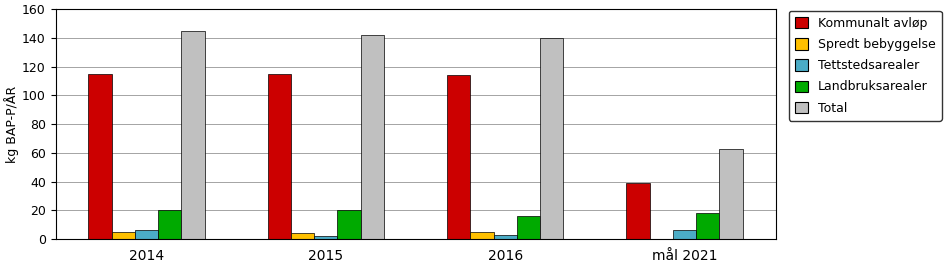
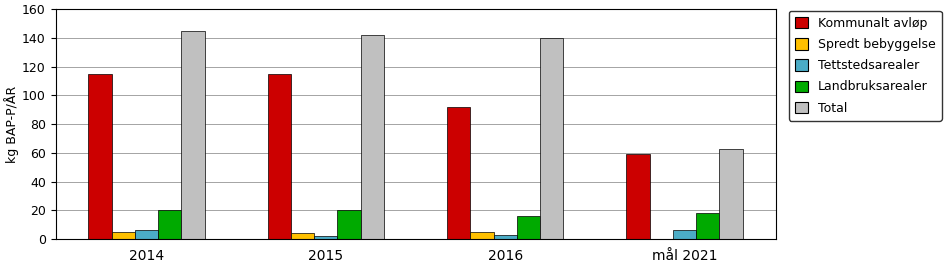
Kommunalt avløp/2016: 114 -> 92
Kommunalt avløp/mål 2021: 39 -> 59
